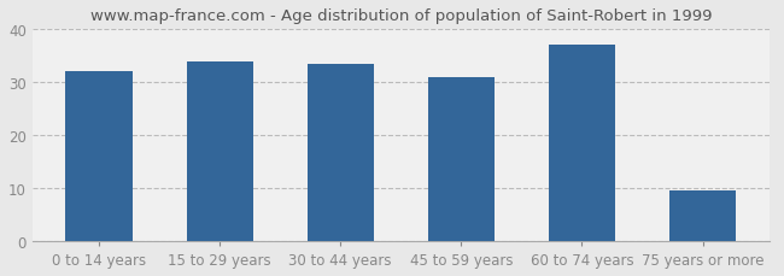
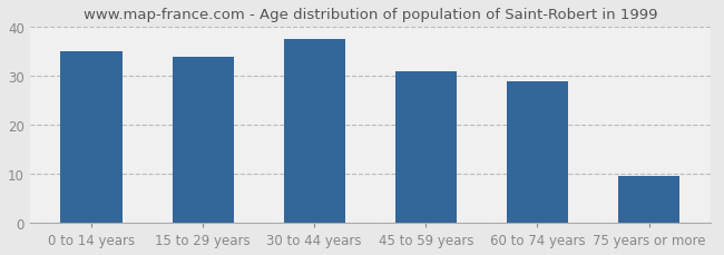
0 to 14 years: 32.0 -> 35.0
30 to 44 years: 33.5 -> 37.5
60 to 74 years: 37.0 -> 29.0
